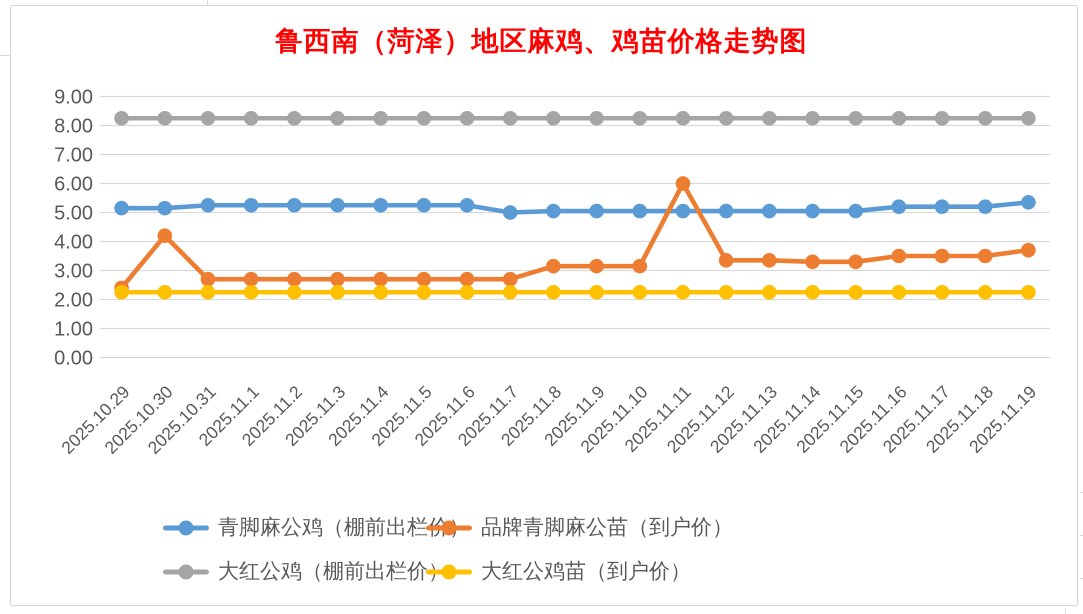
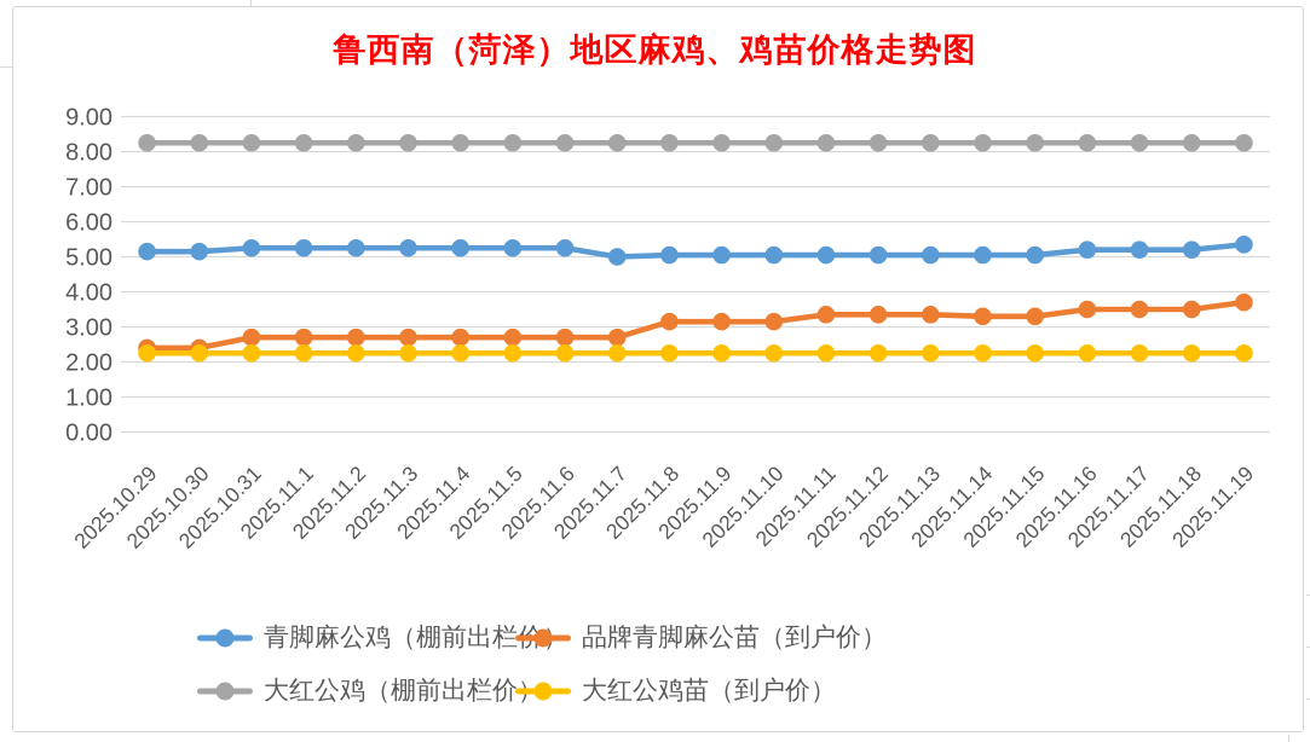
品牌青脚麻公苗（到户价）/2025.10.30: 4.2 -> 2.4
品牌青脚麻公苗（到户价）/2025.11.11: 6.0 -> 3.4
